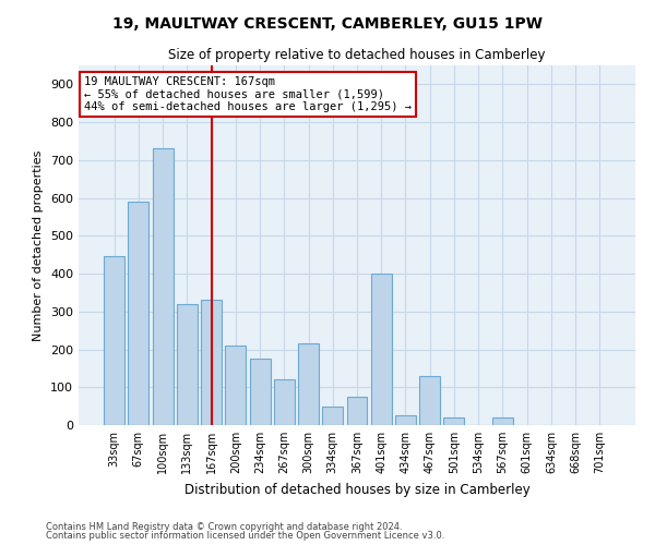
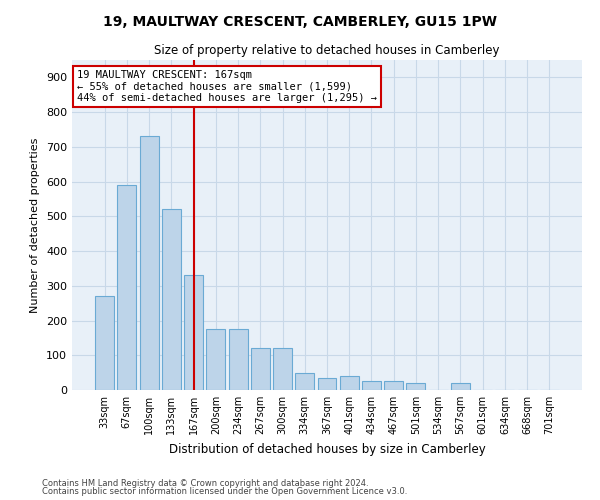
33sqm: 445 -> 270
133sqm: 320 -> 520
200sqm: 210 -> 175
300sqm: 215 -> 120
367sqm: 75 -> 35
401sqm: 400 -> 40
467sqm: 130 -> 25
